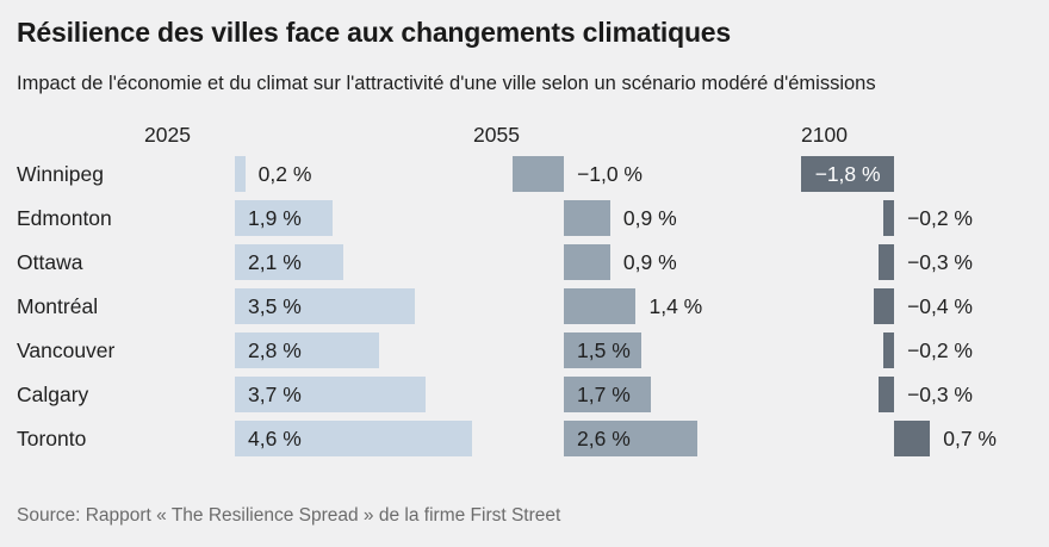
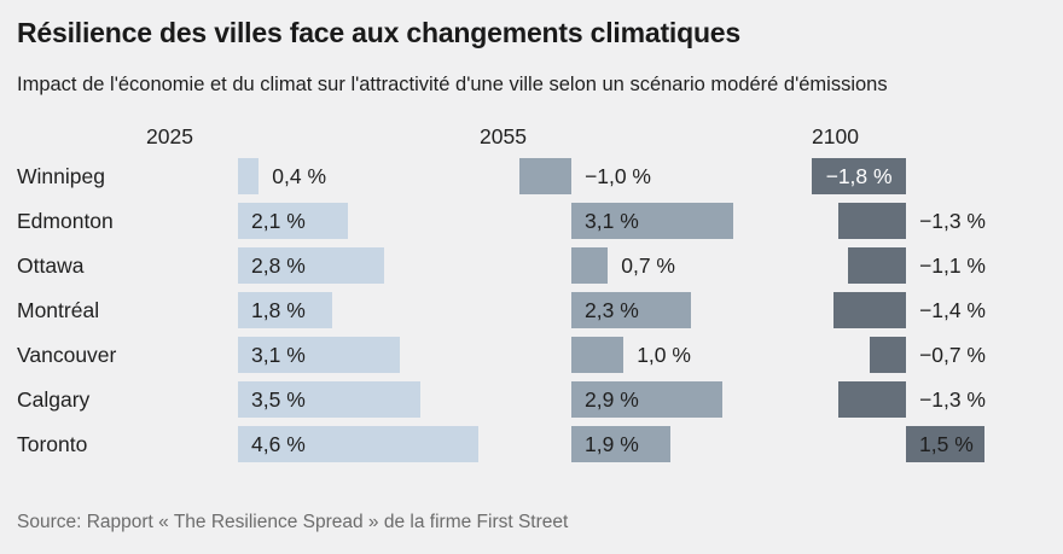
2025/Winnipeg: 0,2 -> 0,4
2025/Edmonton: 1,9 -> 2,1
2055/Edmonton: 0,9 -> 3,1
2100/Edmonton: −0,2 -> −1,3
2025/Ottawa: 2,1 -> 2,8
2055/Ottawa: 0,9 -> 0,7
2100/Ottawa: −0,3 -> −1,1
2025/Montréal: 3,5 -> 1,8
2055/Montréal: 1,4 -> 2,3
2100/Montréal: −0,4 -> −1,4
2025/Vancouver: 2,8 -> 3,1
2055/Vancouver: 1,5 -> 1,0
2100/Vancouver: −0,2 -> −0,7
2025/Calgary: 3,7 -> 3,5
2055/Calgary: 1,7 -> 2,9
2100/Calgary: −0,3 -> −1,3
2055/Toronto: 2,6 -> 1,9
2100/Toronto: 0,7 -> 1,5
